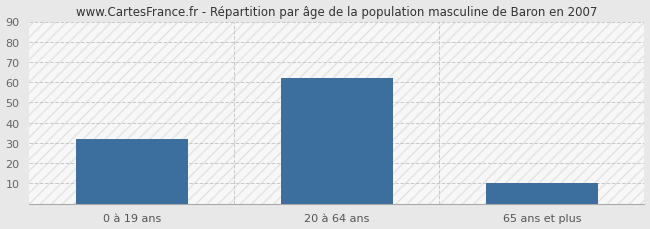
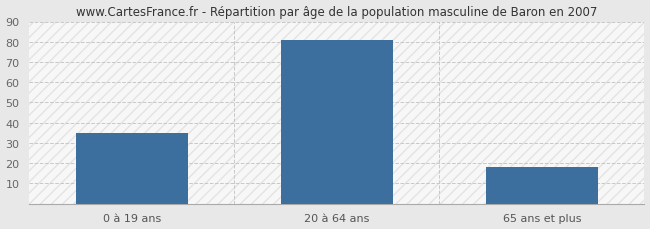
0 à 19 ans: 32 -> 35
20 à 64 ans: 62 -> 81
65 ans et plus: 10 -> 18
